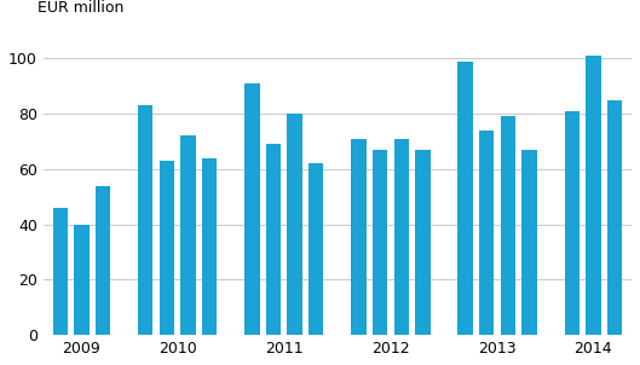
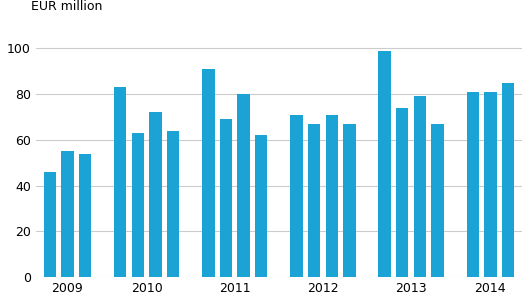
2009: 40 -> 55
2014: 101 -> 81
